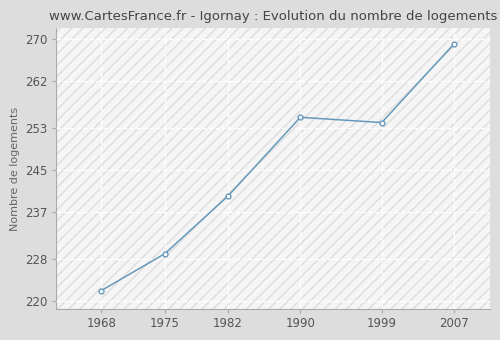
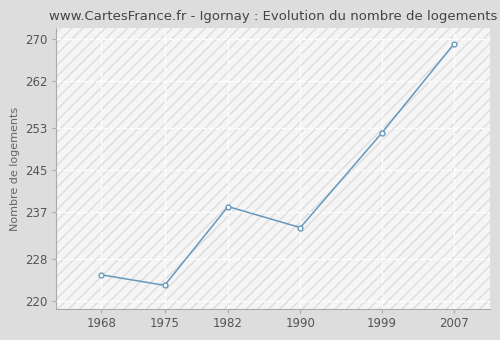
1968: 222 -> 225
1975: 229 -> 223
1982: 240 -> 238
1990: 255 -> 234
1999: 254 -> 252
